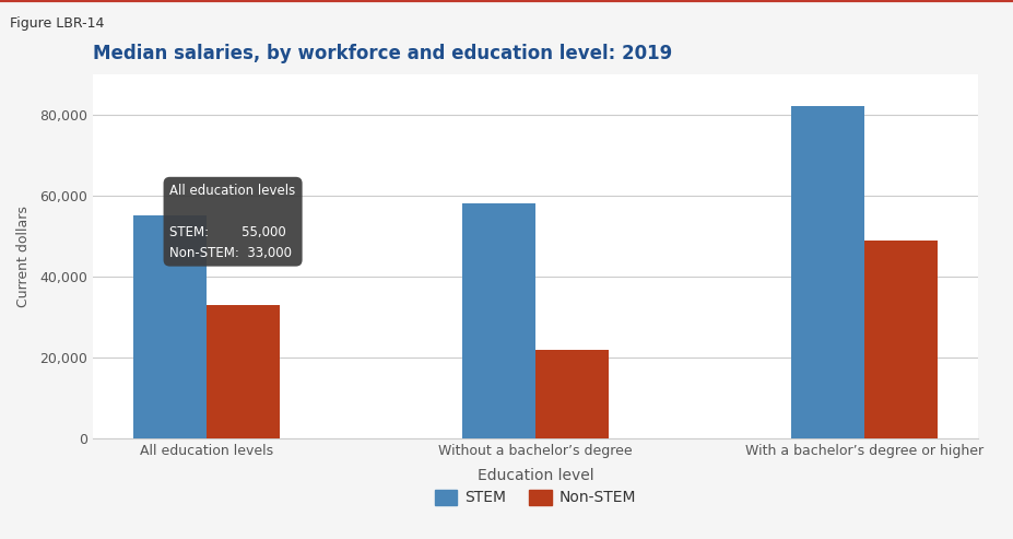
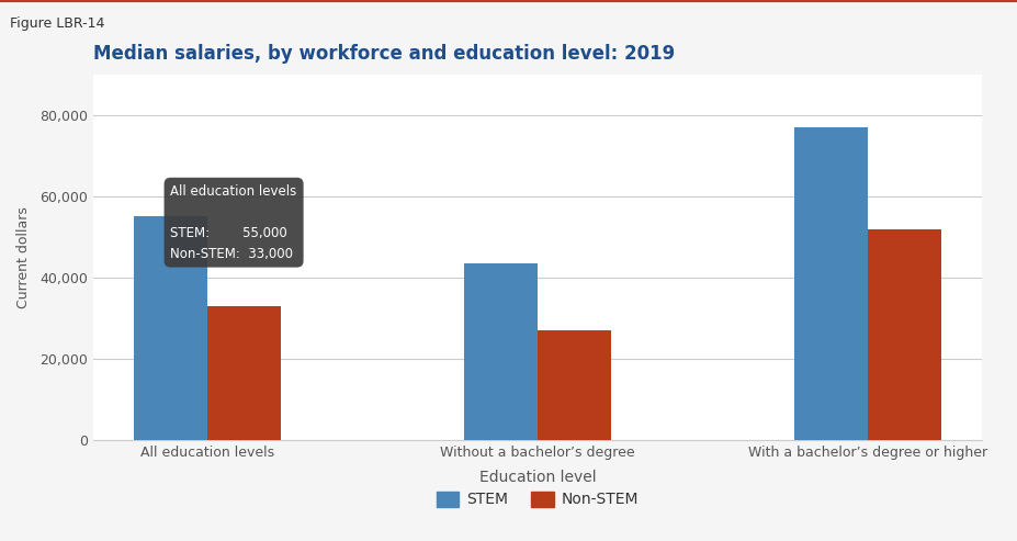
STEM/Without a bachelor’s degree: 58,000 -> 43,500
Non-STEM/Without a bachelor’s degree: 22,000 -> 27,000
STEM/With a bachelor’s degree or higher: 82,000 -> 77,000
Non-STEM/With a bachelor’s degree or higher: 49,000 -> 52,000
